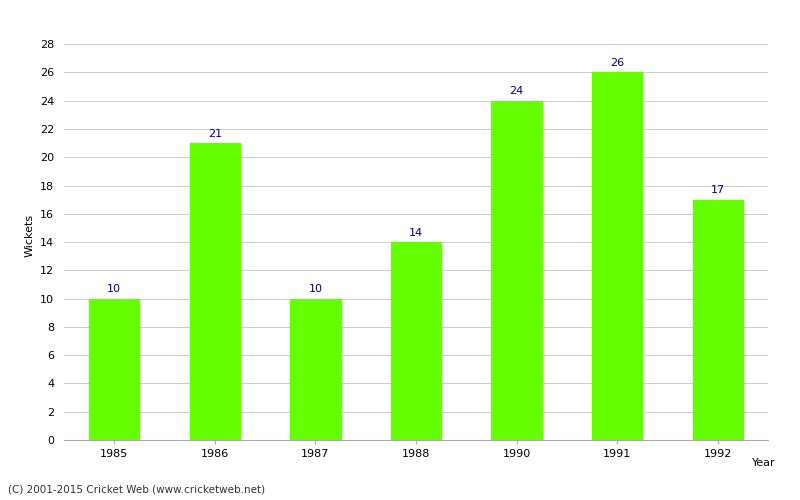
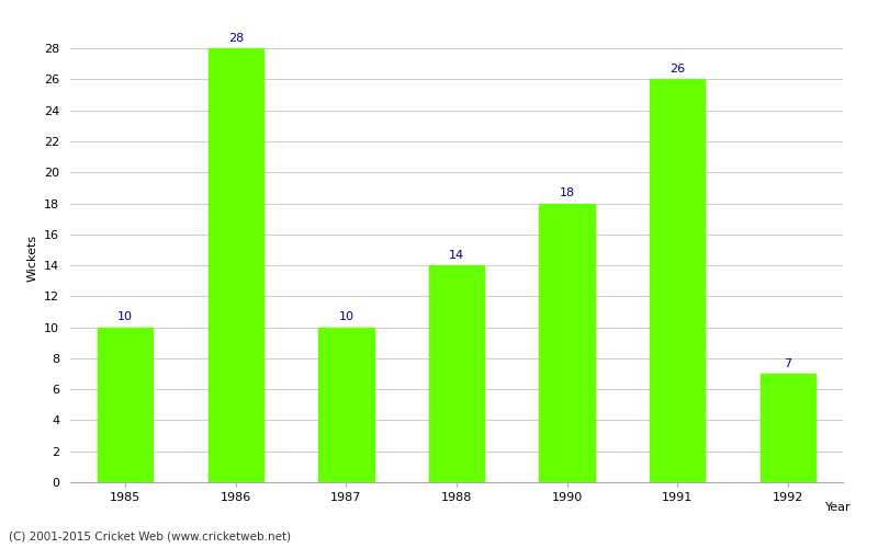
1986: 21 -> 28
1990: 24 -> 18
1992: 17 -> 7
